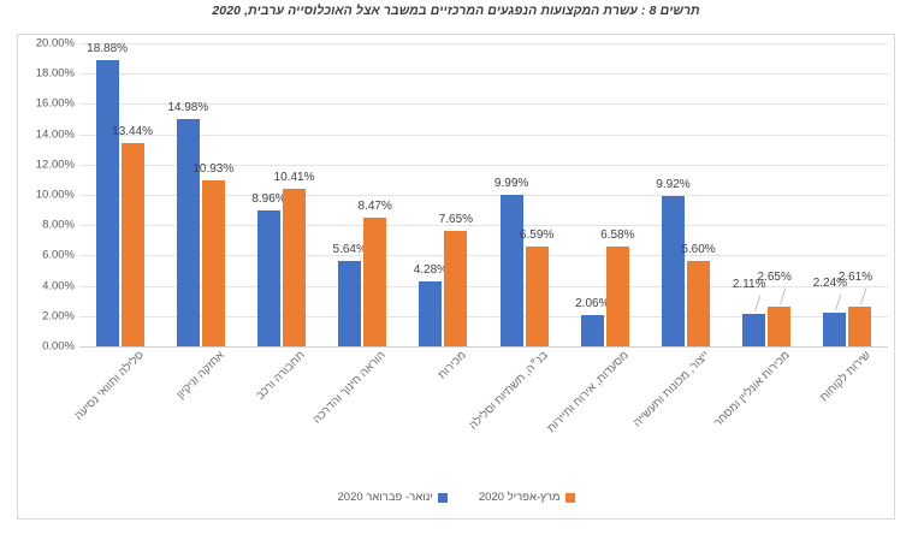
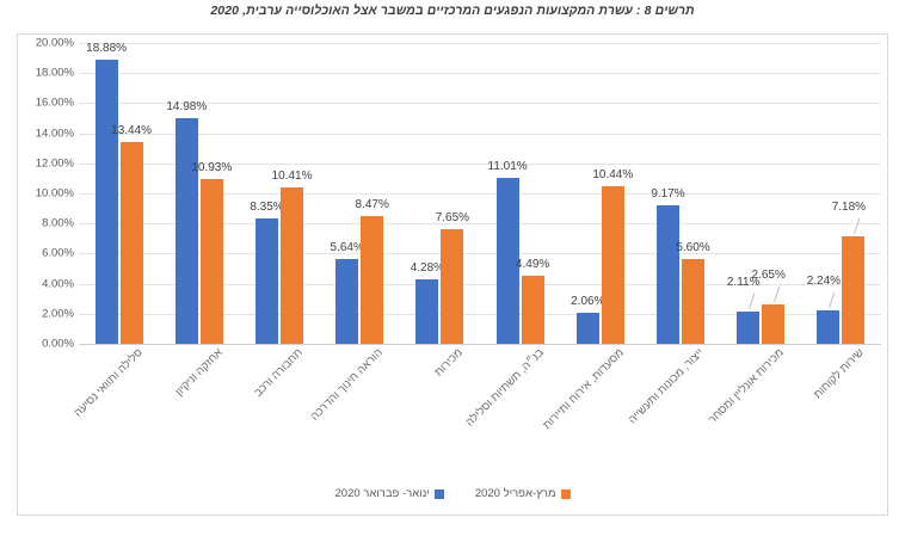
ינואר- פברואר 2020/תחבורה ורכב: 8.96% -> 8.35%
ינואר- פברואר 2020/בנ״ה, תשתיות וסלילה: 9.99% -> 11.01%
מרץ-אפריל 2020/בנ״ה, תשתיות וסלילה: 6.59% -> 4.49%
מרץ-אפריל 2020/מסעדות, אירוח ותיירות: 6.58% -> 10.44%
ינואר- פברואר 2020/ייצור, מכונות ותעשייה: 9.92% -> 9.17%
מרץ-אפריל 2020/שירות לקוחות: 2.61% -> 7.18%
